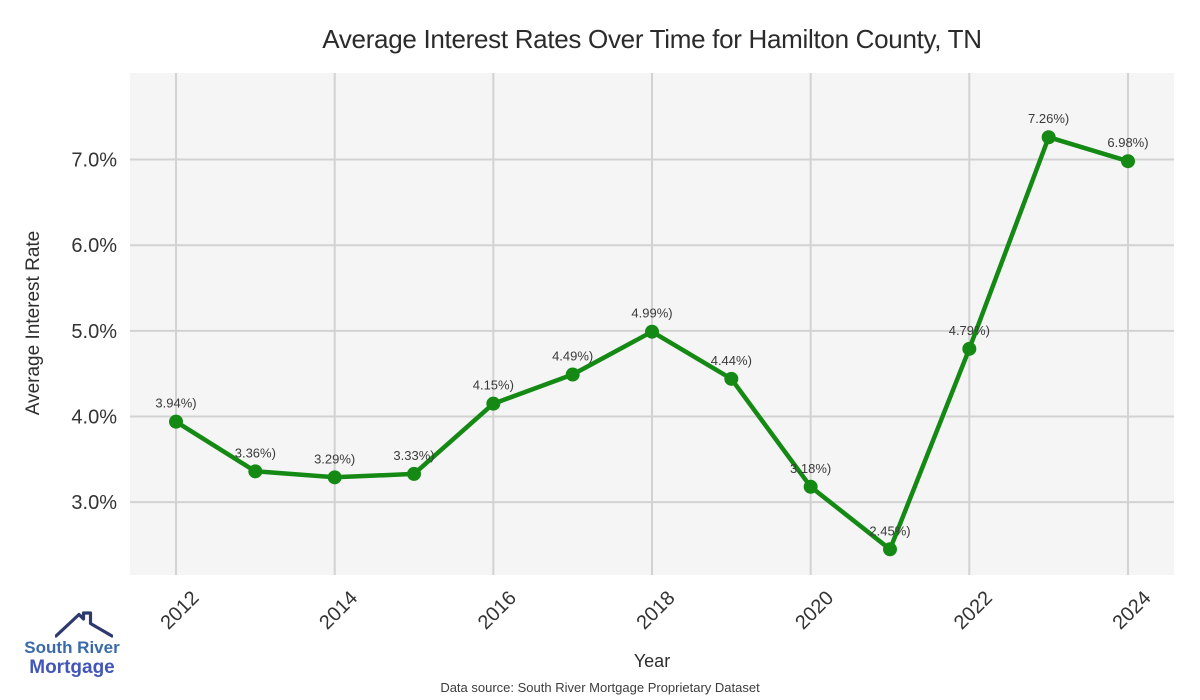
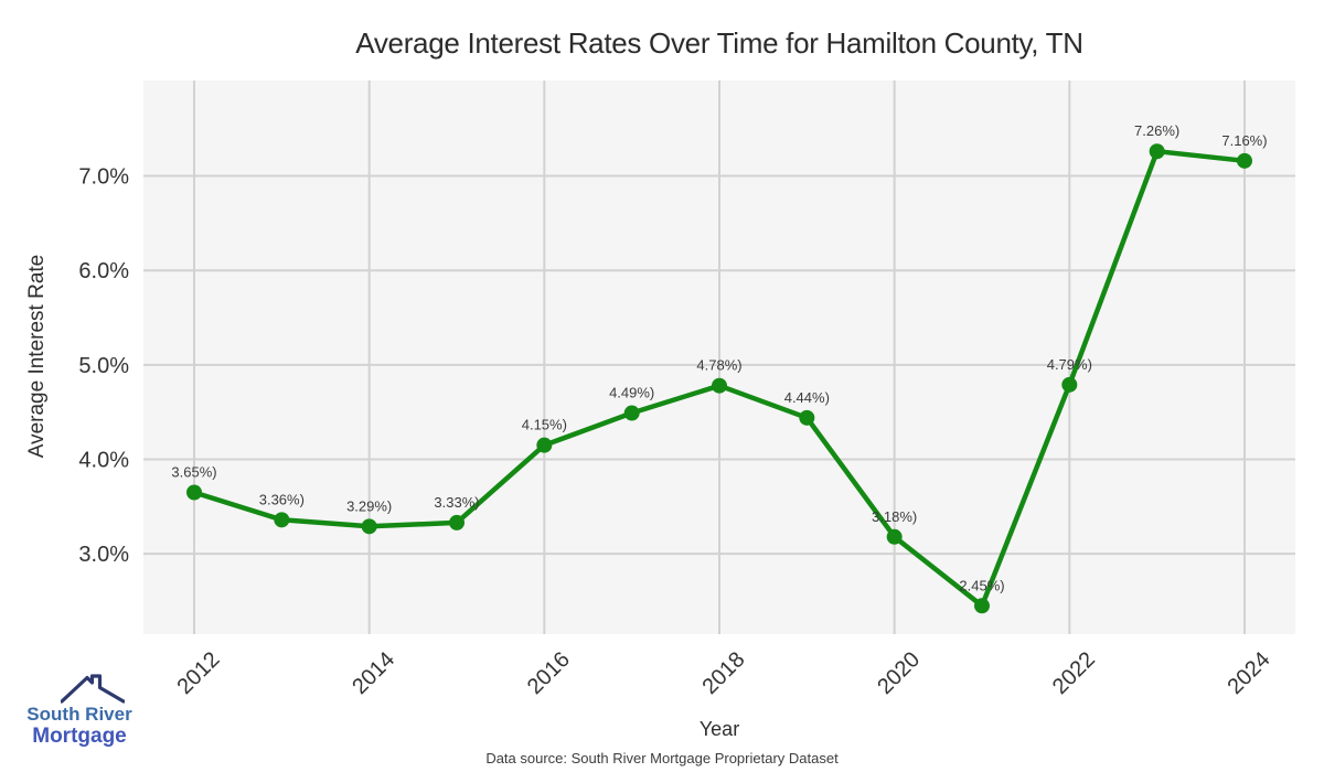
2012: 3.94% -> 3.65%
2018: 4.99% -> 4.78%
2024: 6.98% -> 7.16%
